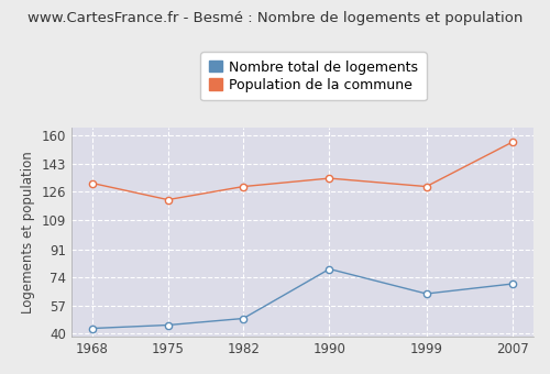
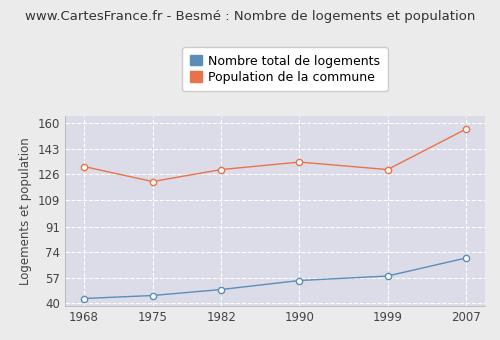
Nombre total de logements/1990: 79 -> 55
Nombre total de logements/1999: 64 -> 58
